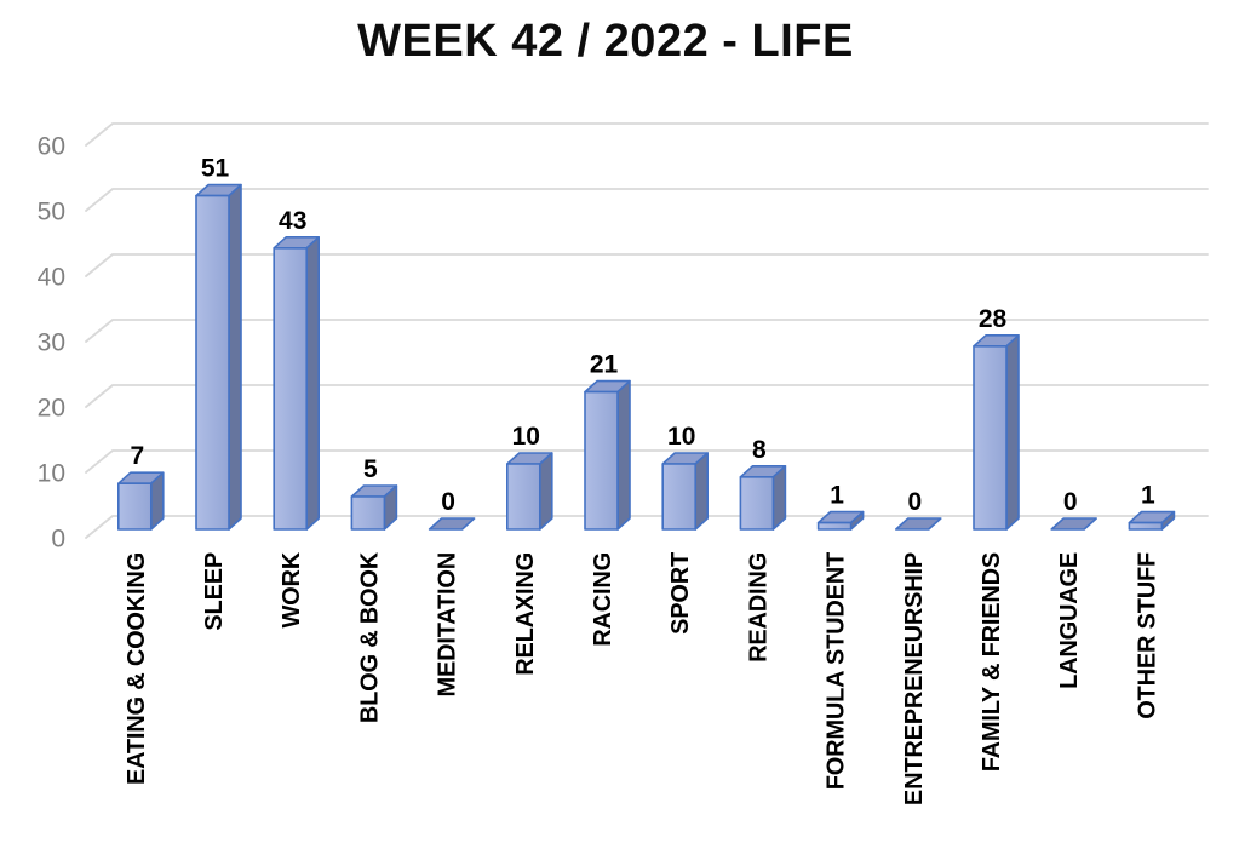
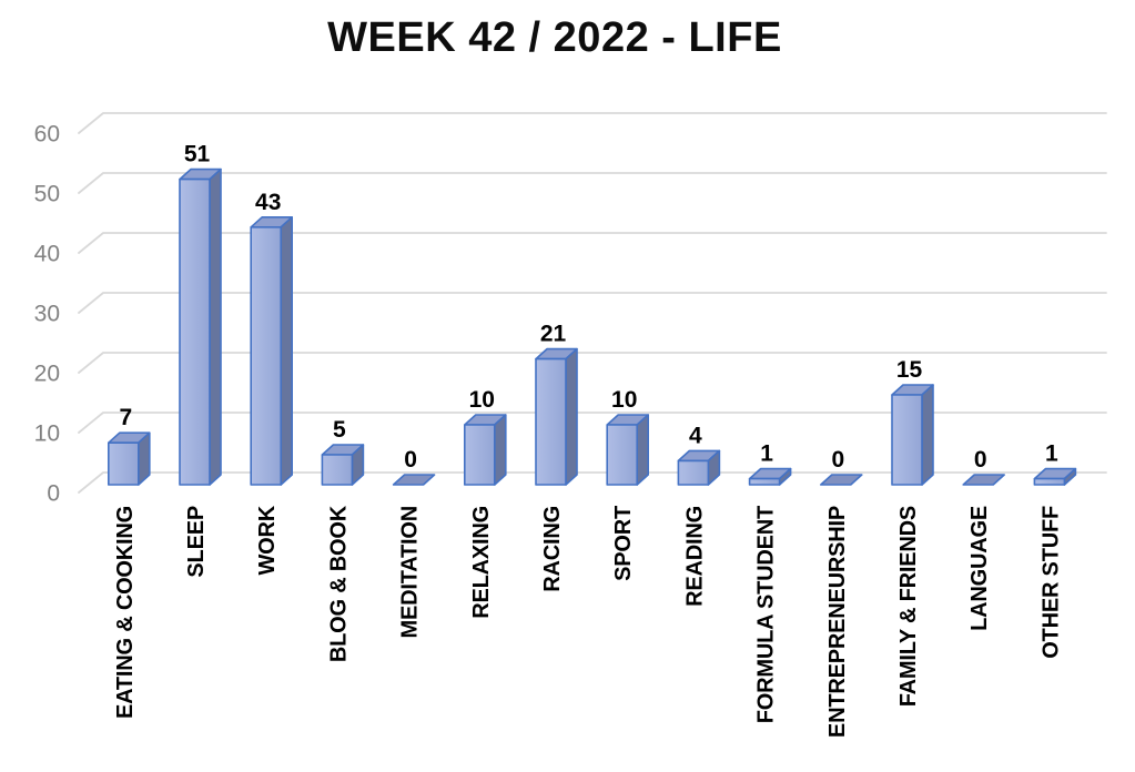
READING: 8 -> 4
FAMILY & FRIENDS: 28 -> 15
